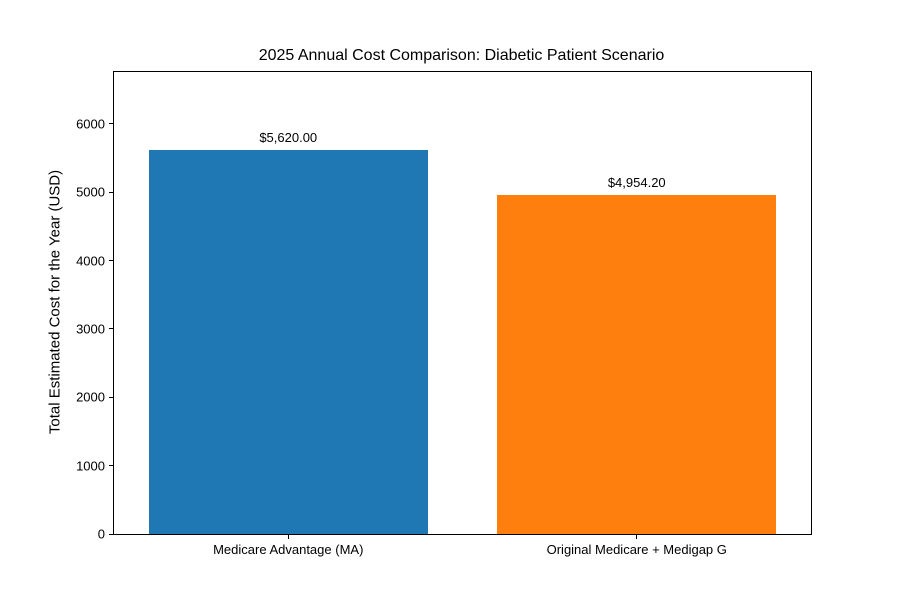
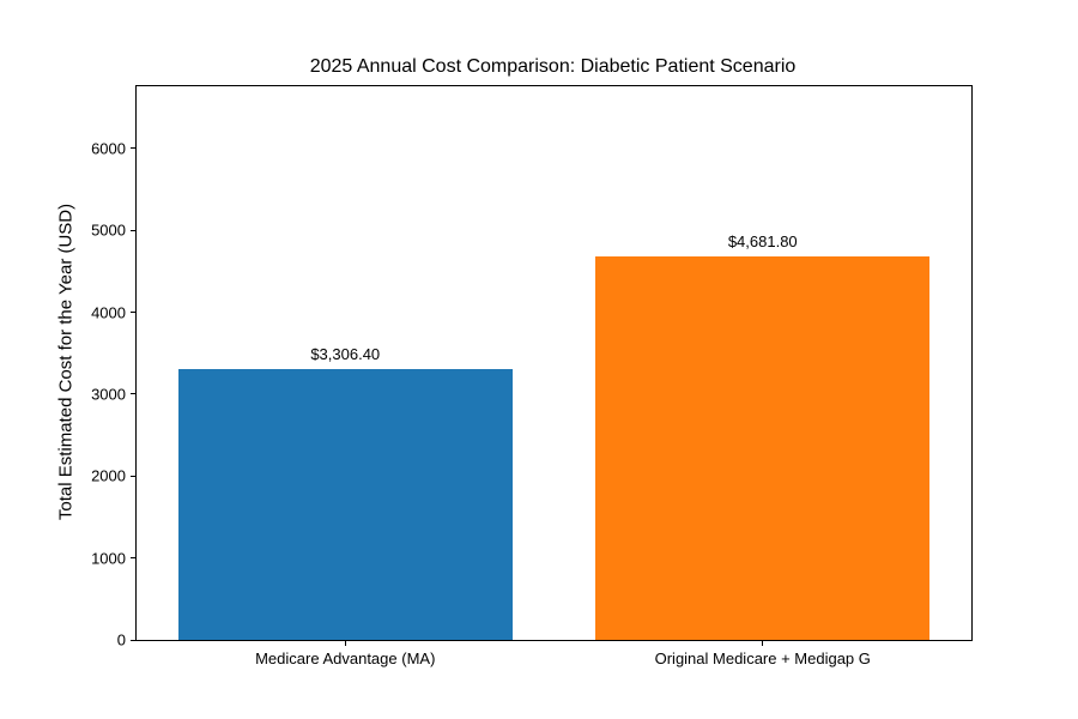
Medicare Advantage (MA): $5,620.00 -> $3,306.40
Original Medicare + Medigap G: $4,954.20 -> $4,681.80
